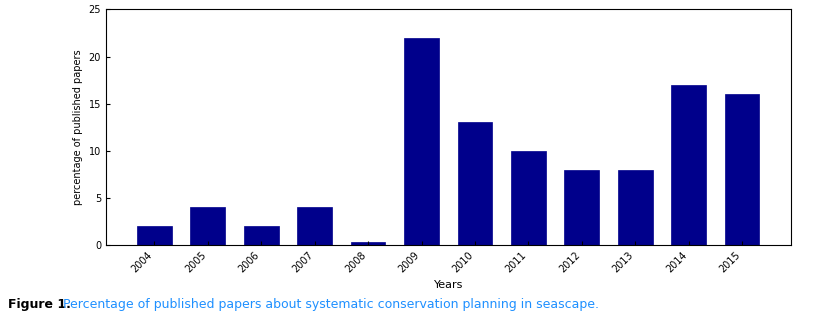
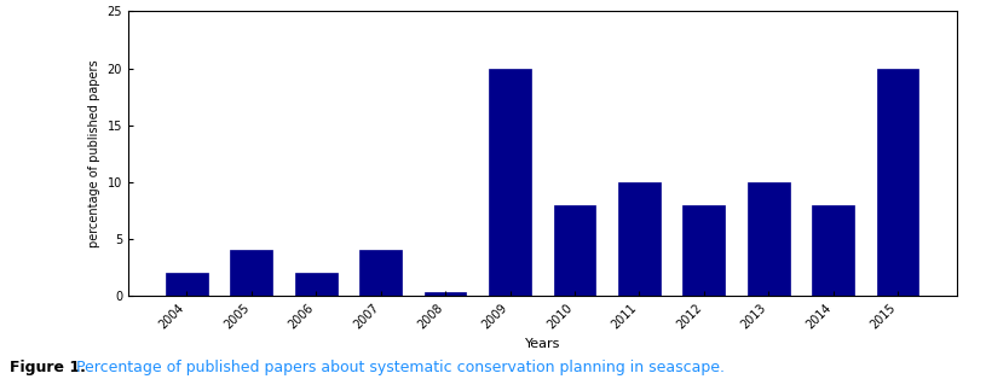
2009: 22.0 -> 20.0
2010: 13.0 -> 8.0
2013: 8.0 -> 10.0
2014: 17.0 -> 8.0
2015: 16.0 -> 20.0
